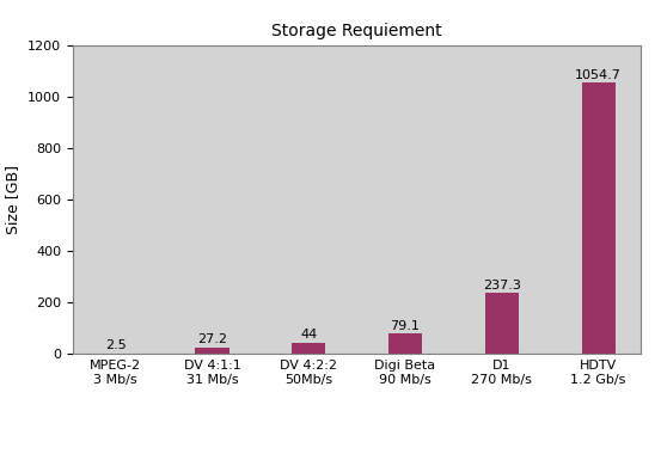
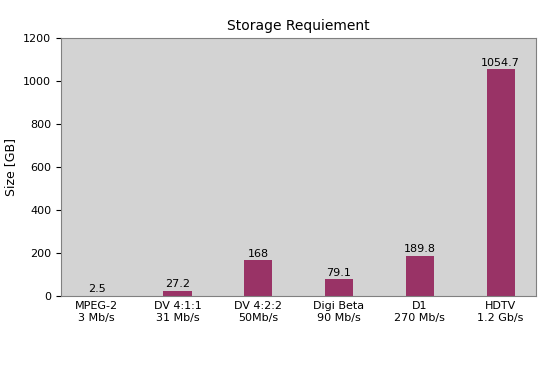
DV 4:2:2 50Mb/s: 44 -> 168
D1 270 Mb/s: 237.3 -> 189.8
